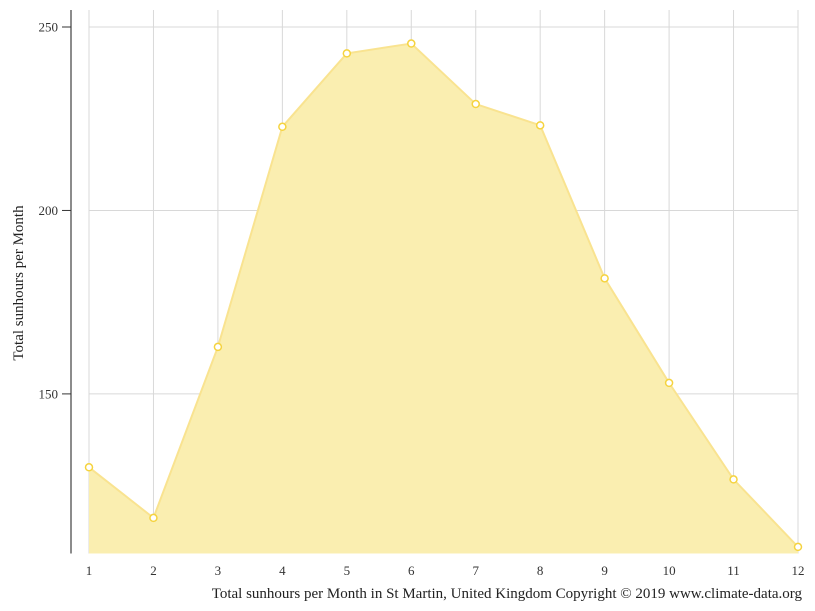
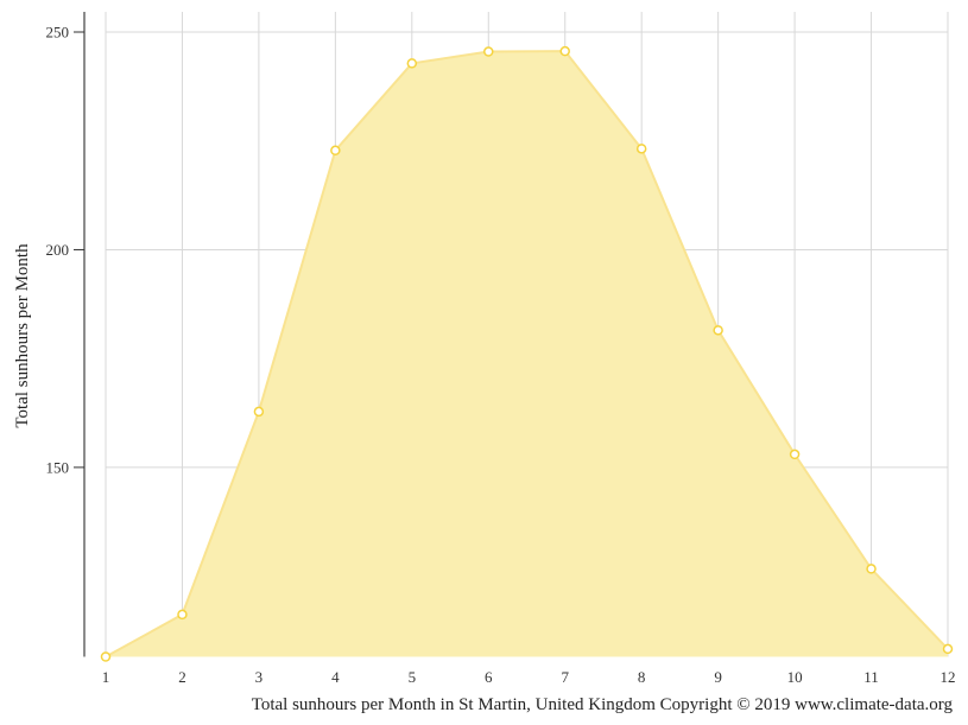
1: 130 -> 106
7: 229 -> 246
